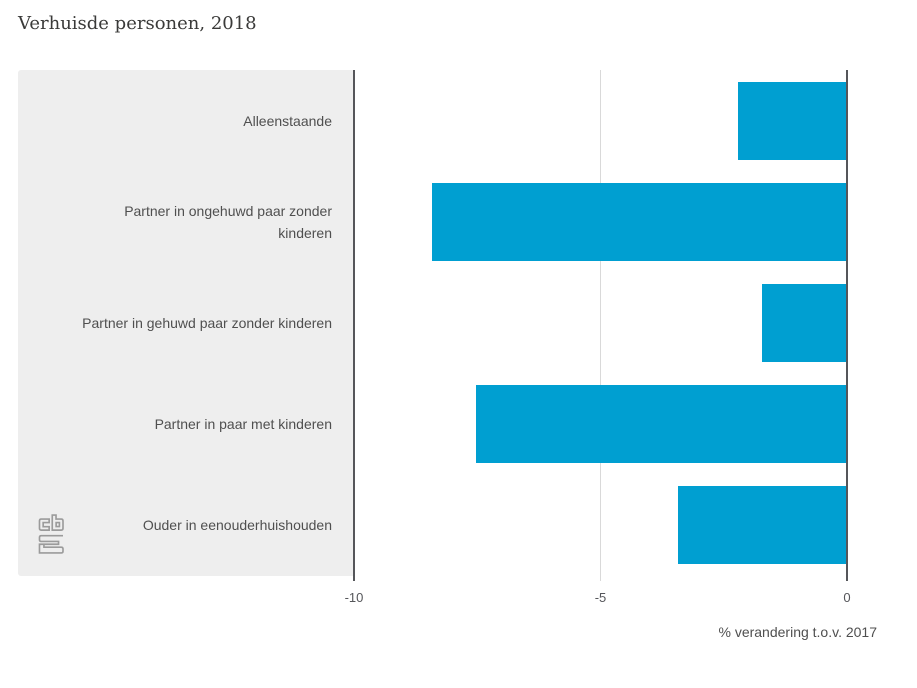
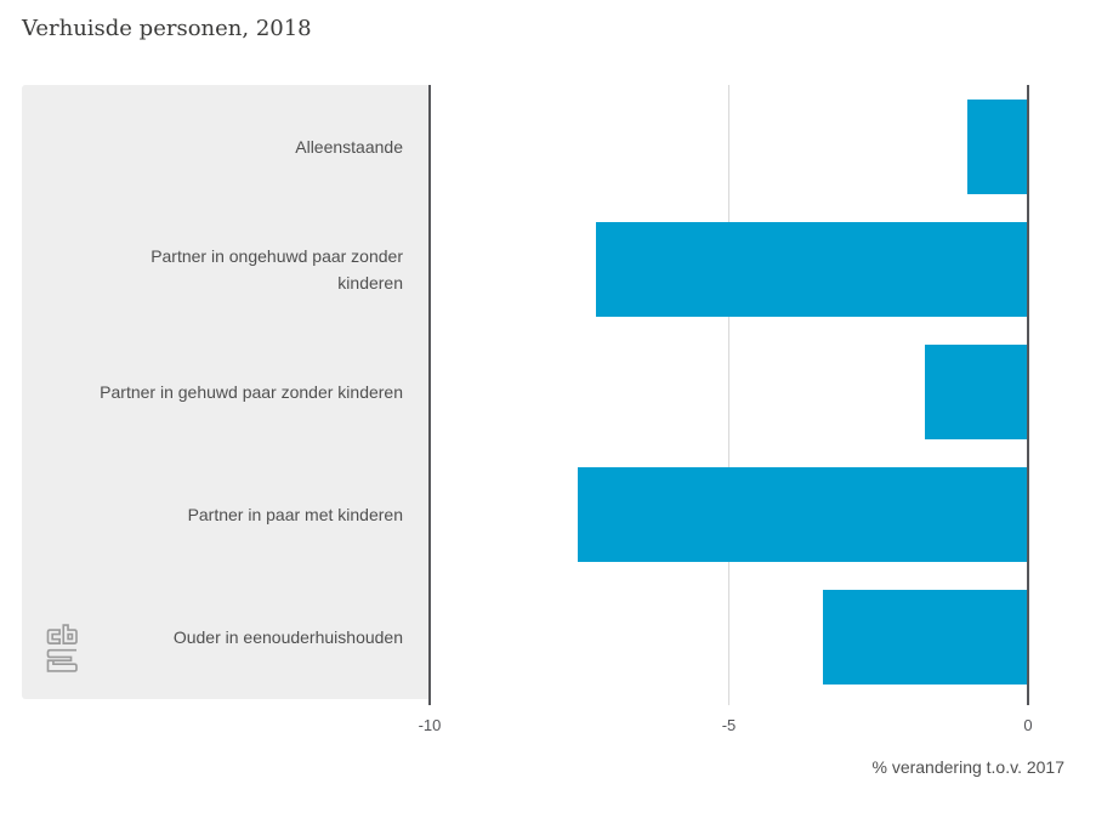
Alleenstaande: -2.2 -> -1.0
Partner in ongehuwd paar zonder kinderen: -8.4 -> -7.2
